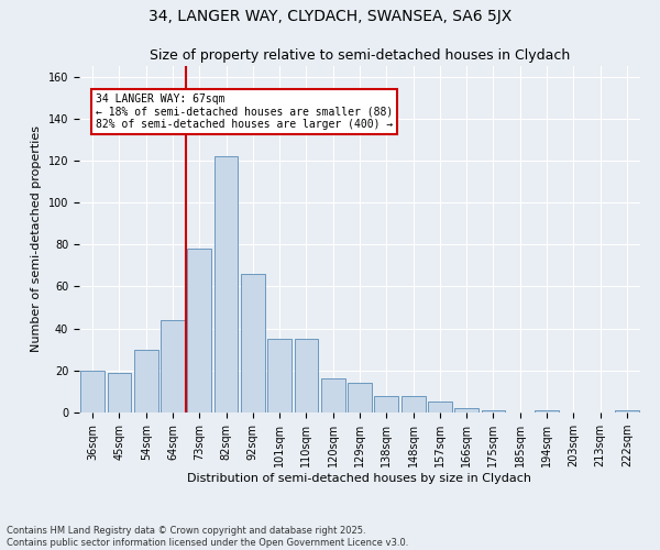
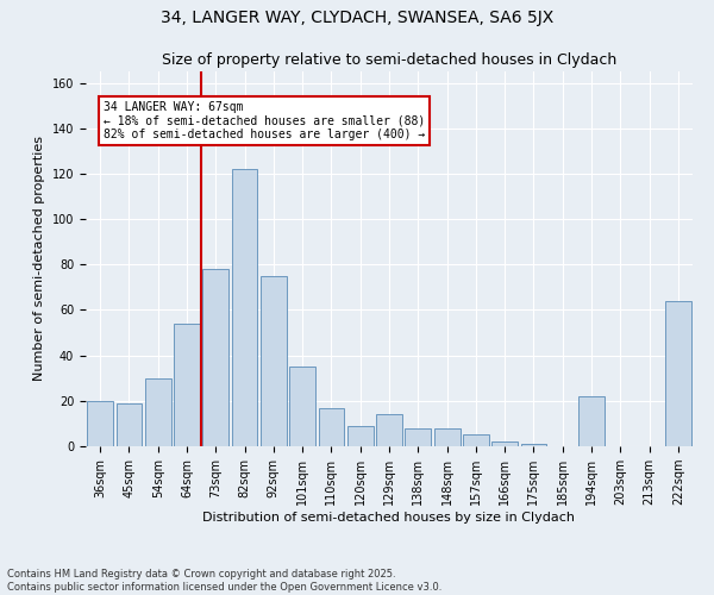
64sqm: 44 -> 54
92sqm: 66 -> 75
110sqm: 35 -> 17
120sqm: 16 -> 9
194sqm: 1 -> 22
222sqm: 1 -> 64
